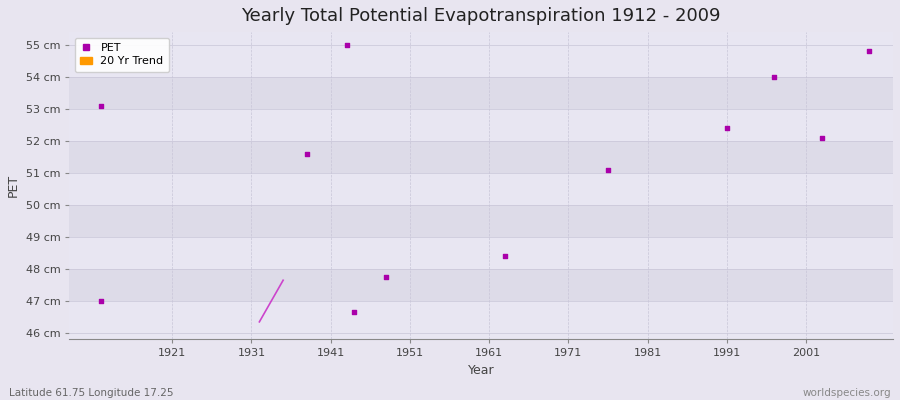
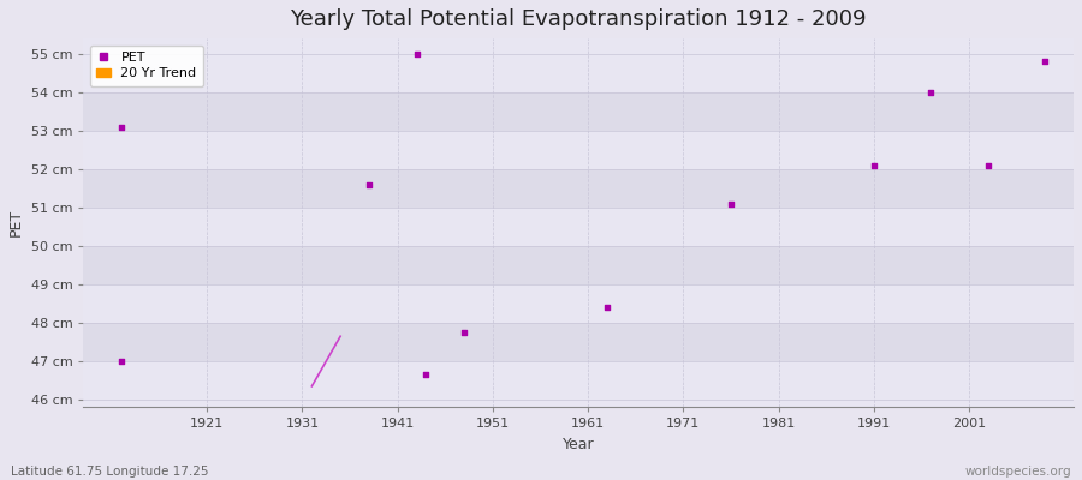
1991: 52.40 cm -> 52.10 cm
